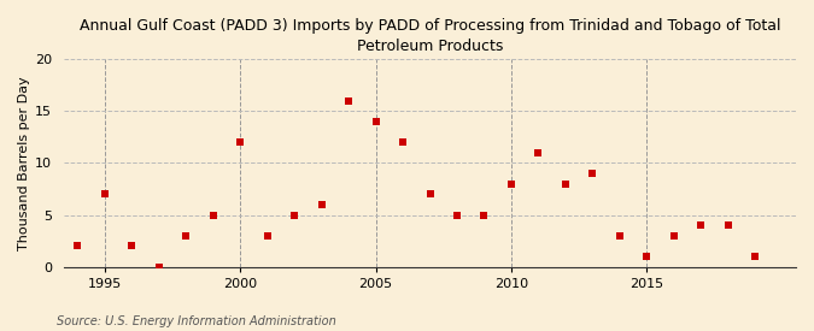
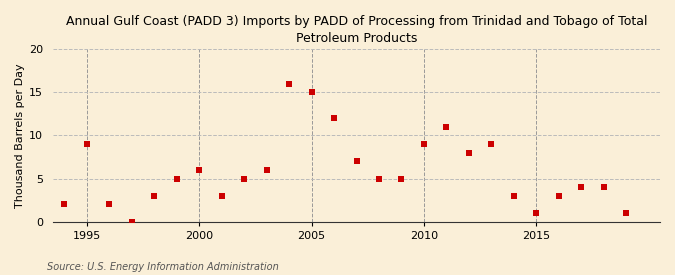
1995: 7 -> 9
2000: 12 -> 6
2005: 14 -> 15
2010: 8 -> 9
